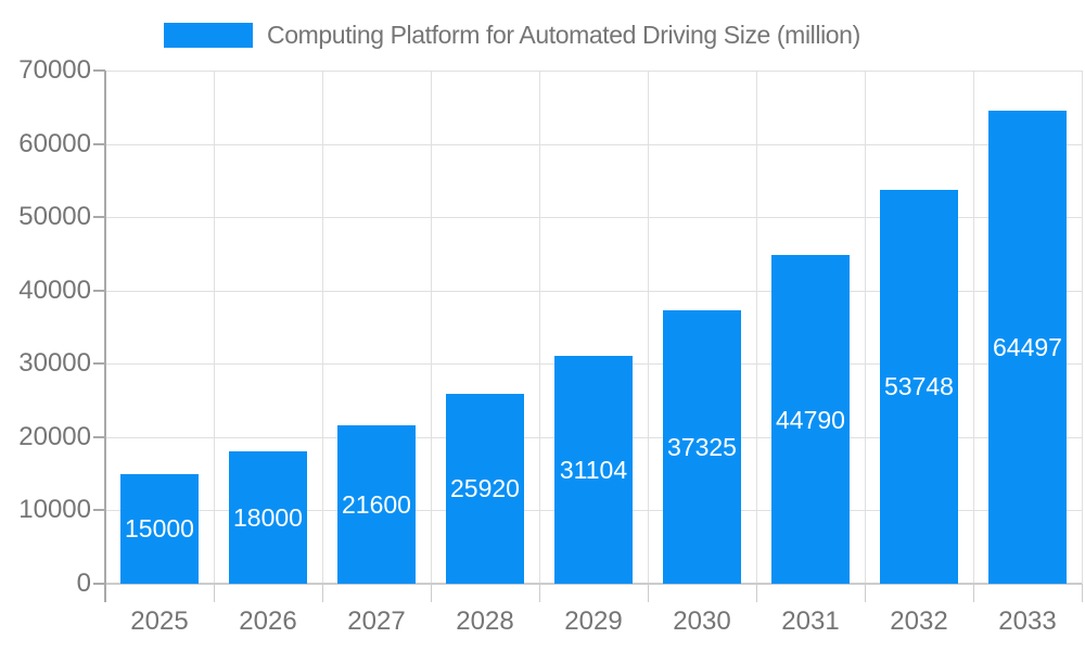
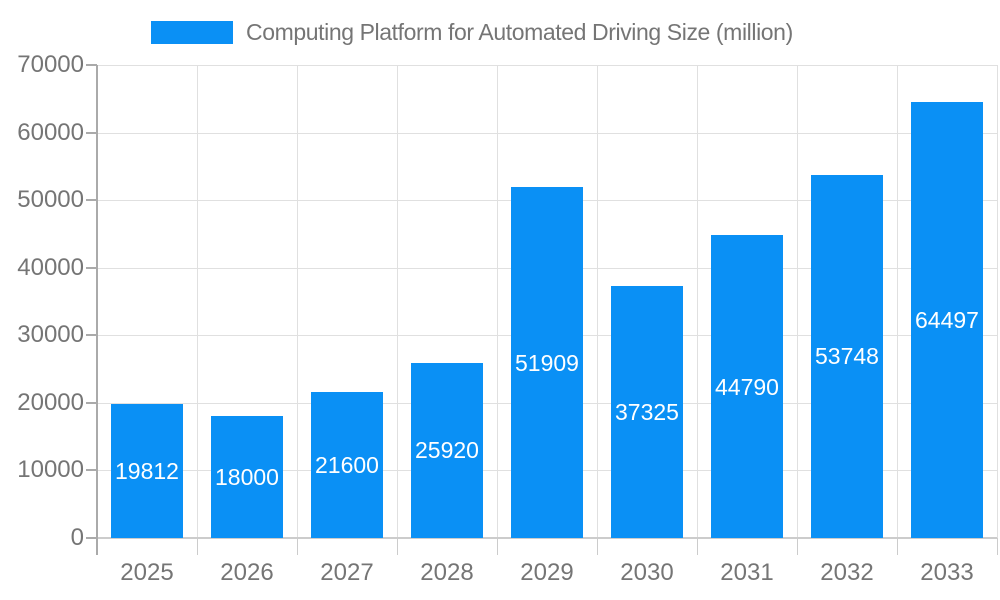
2025: 15000 -> 19812
2029: 31104 -> 51909
